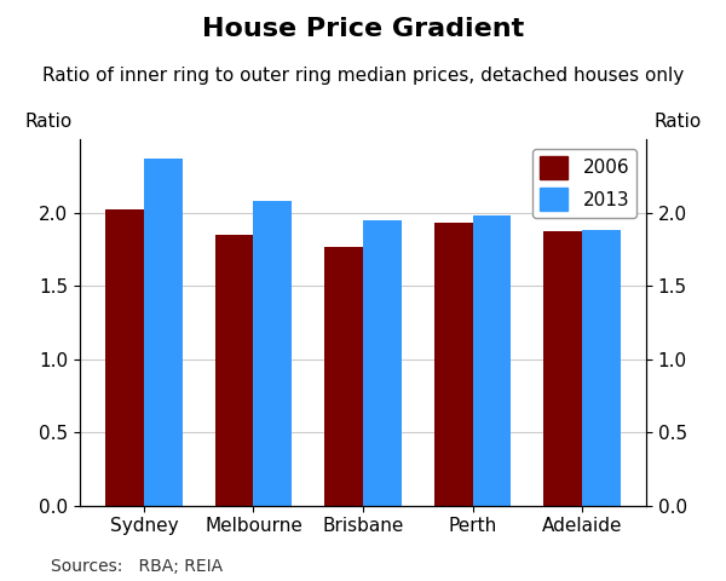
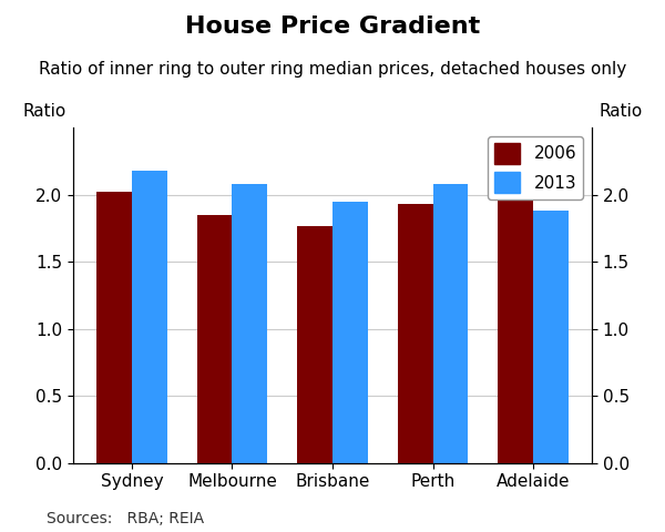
2013/Sydney: 2.37 -> 2.18
2013/Perth: 1.98 -> 2.08
2006/Adelaide: 1.87 -> 1.96
